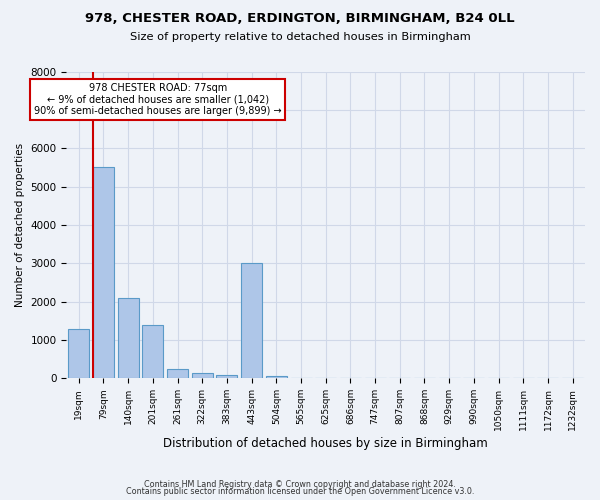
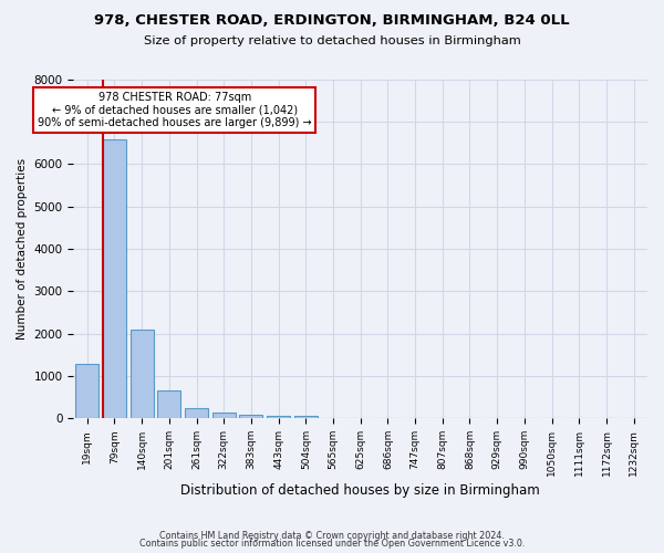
79sqm: 5500 -> 6580
201sqm: 1400 -> 650
443sqm: 3000 -> 60
